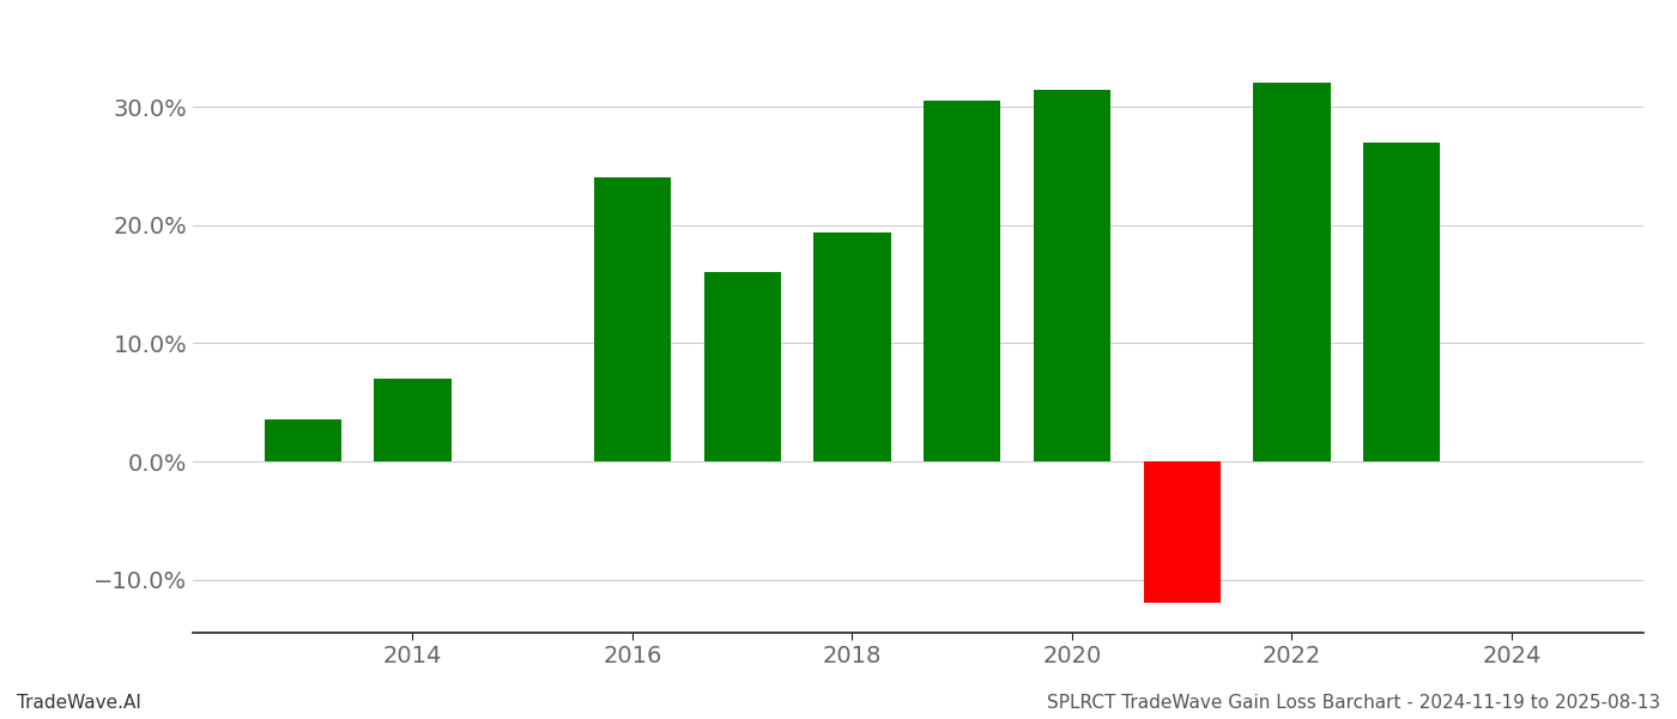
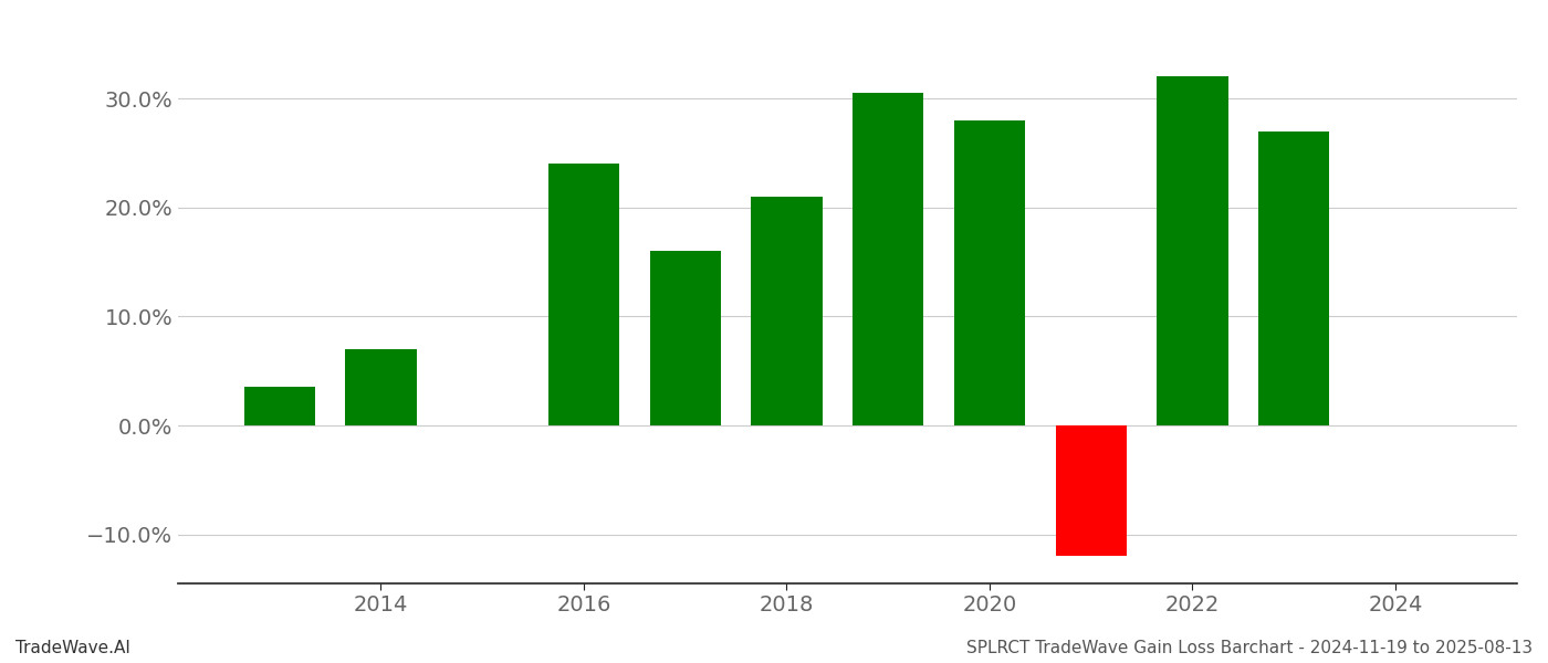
2018: 19.4% -> 21.0%
2020: 31.4% -> 28.0%
